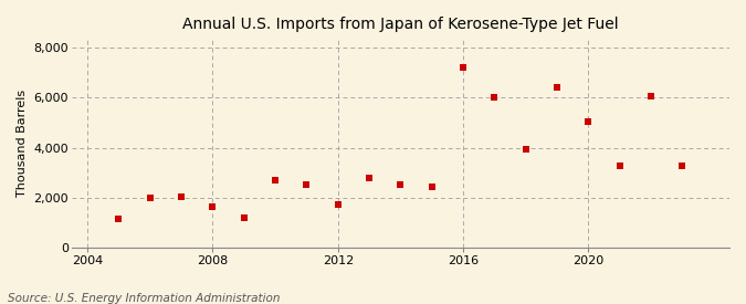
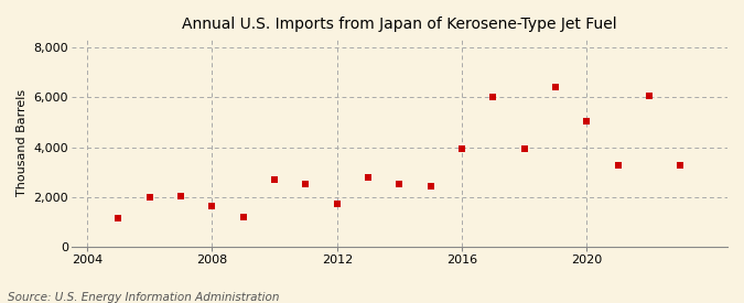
2016: 7,200 -> 3,950
